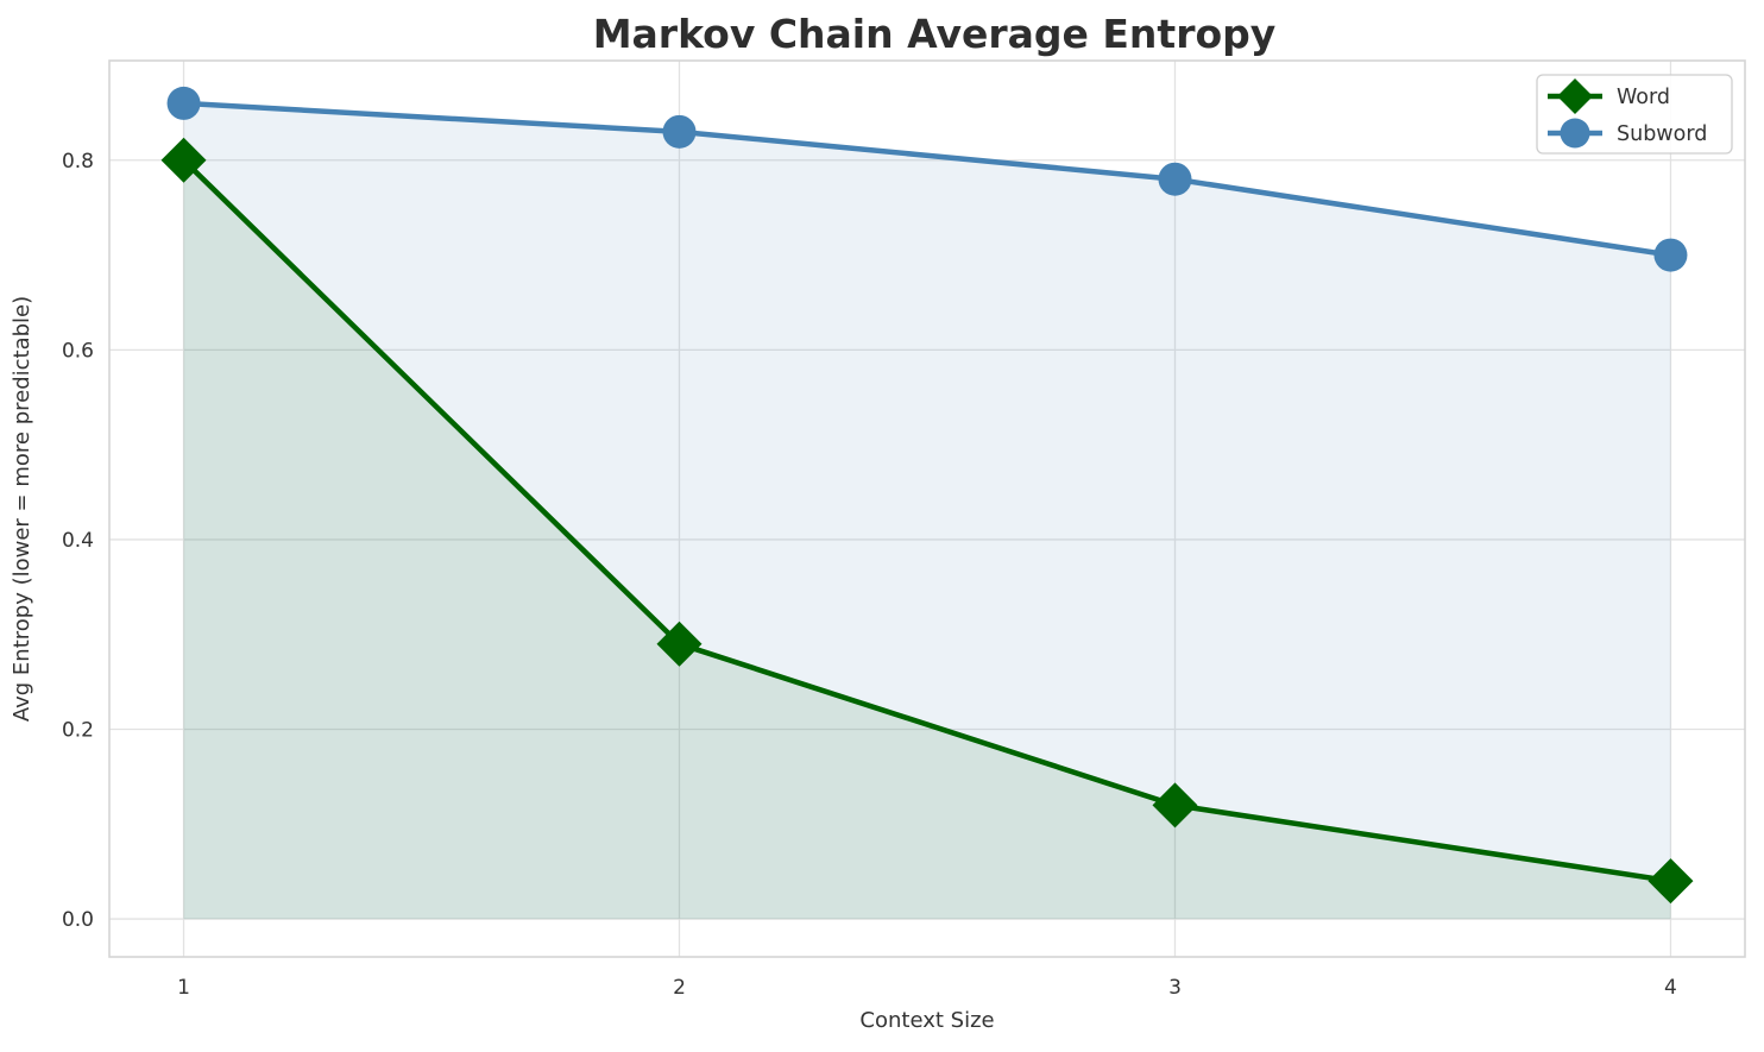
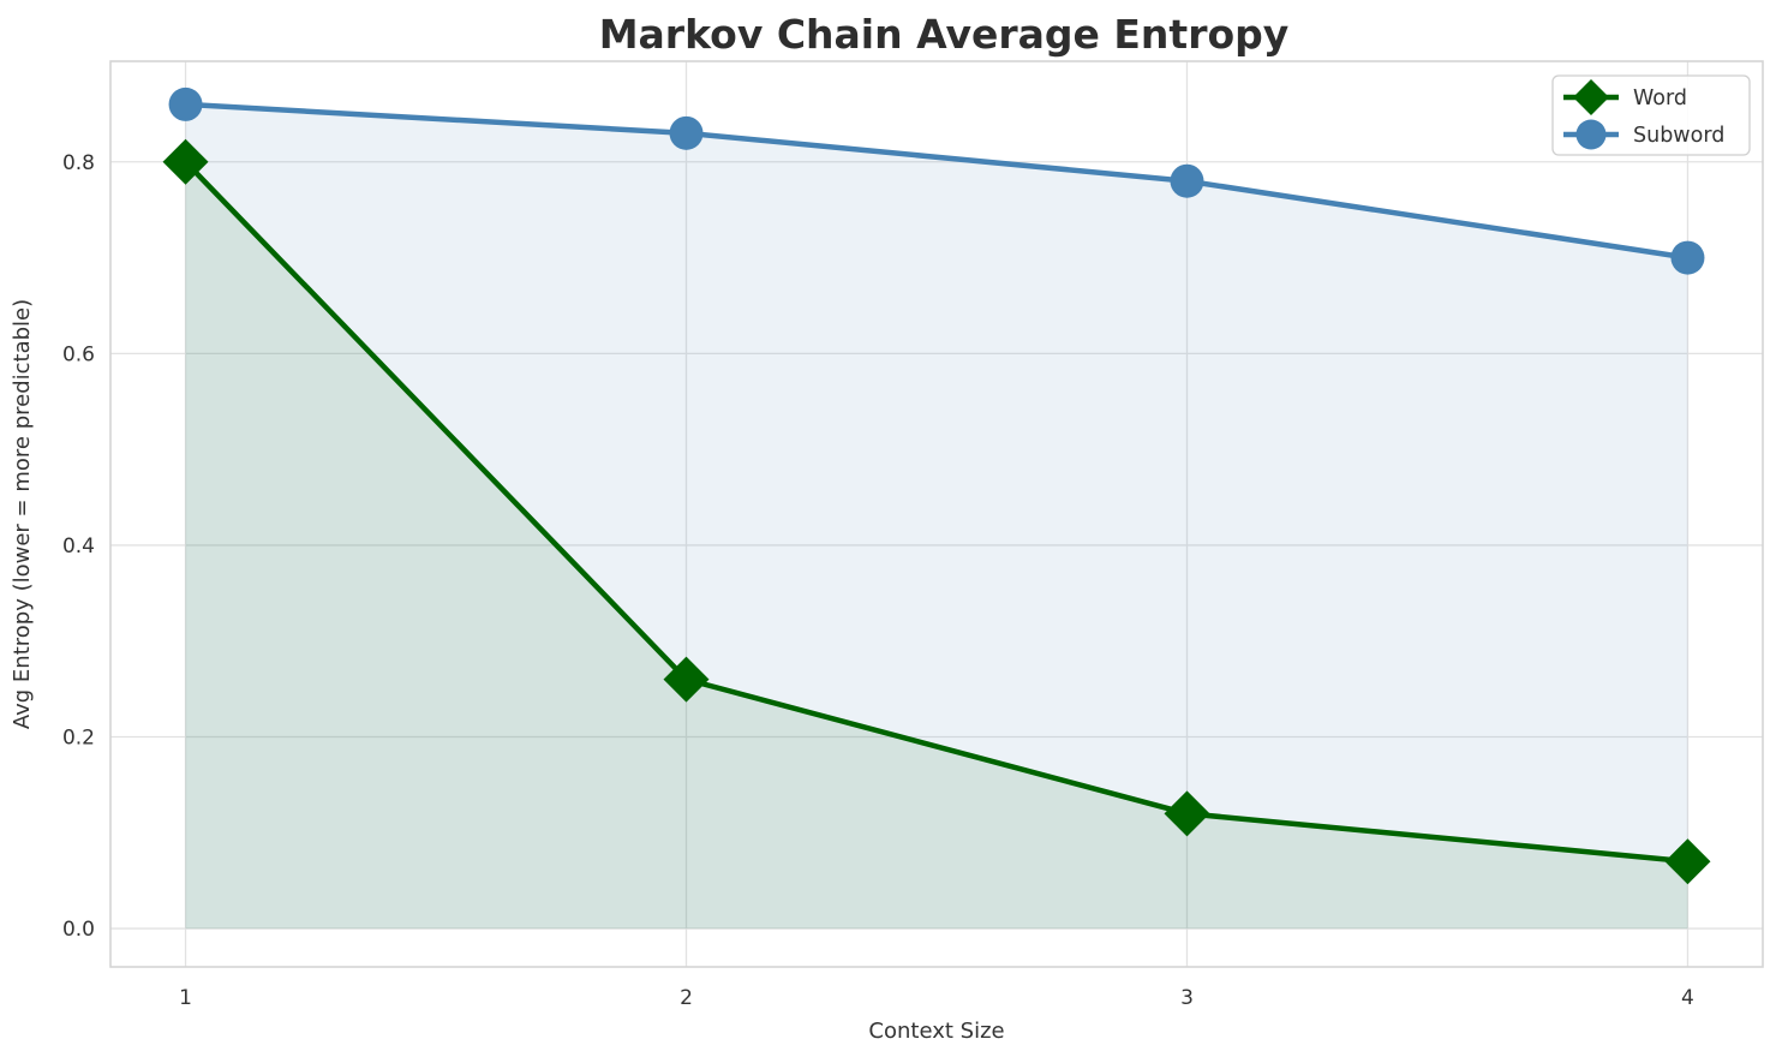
Word/2: 0.29 -> 0.26
Word/4: 0.04 -> 0.07
